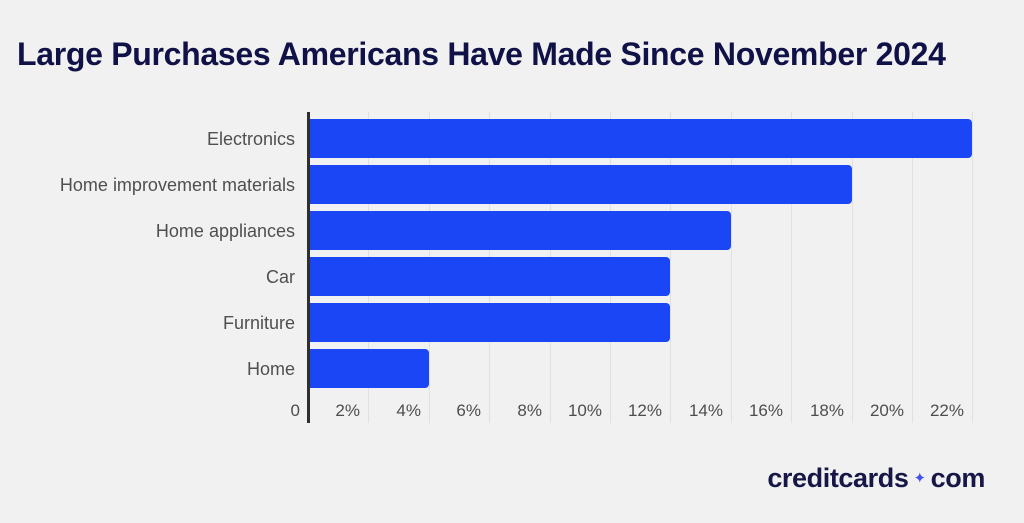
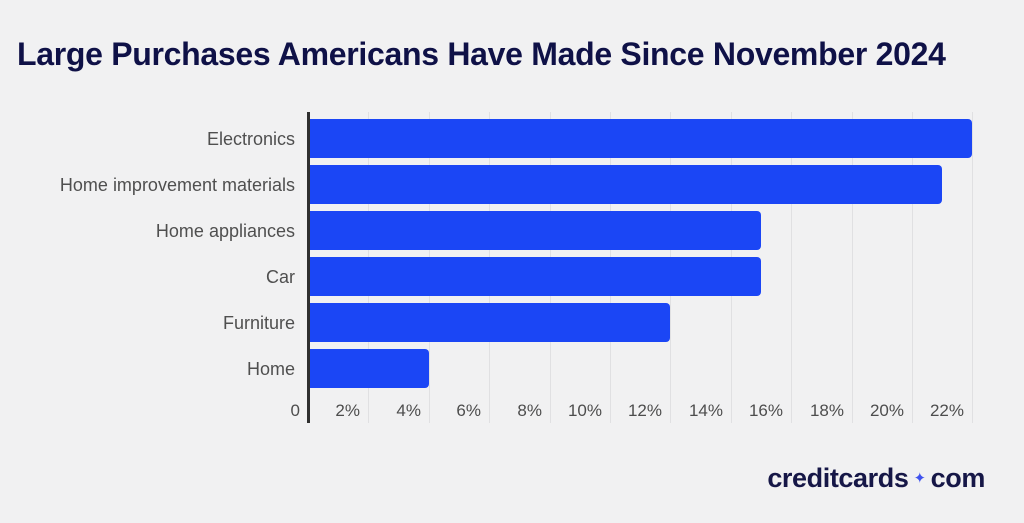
Home improvement materials: 18% -> 21%
Home appliances: 14% -> 15%
Car: 12% -> 15%
